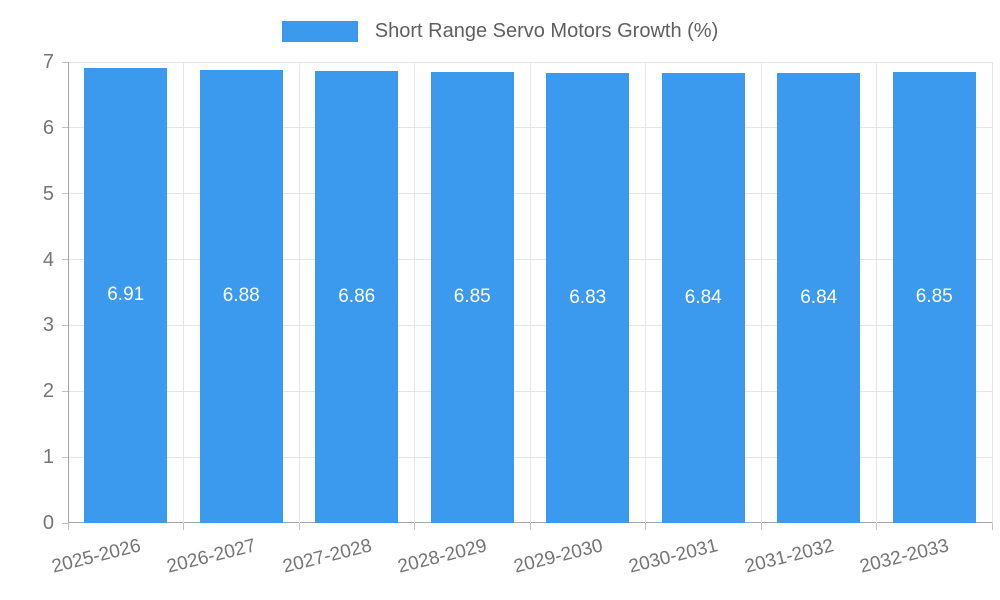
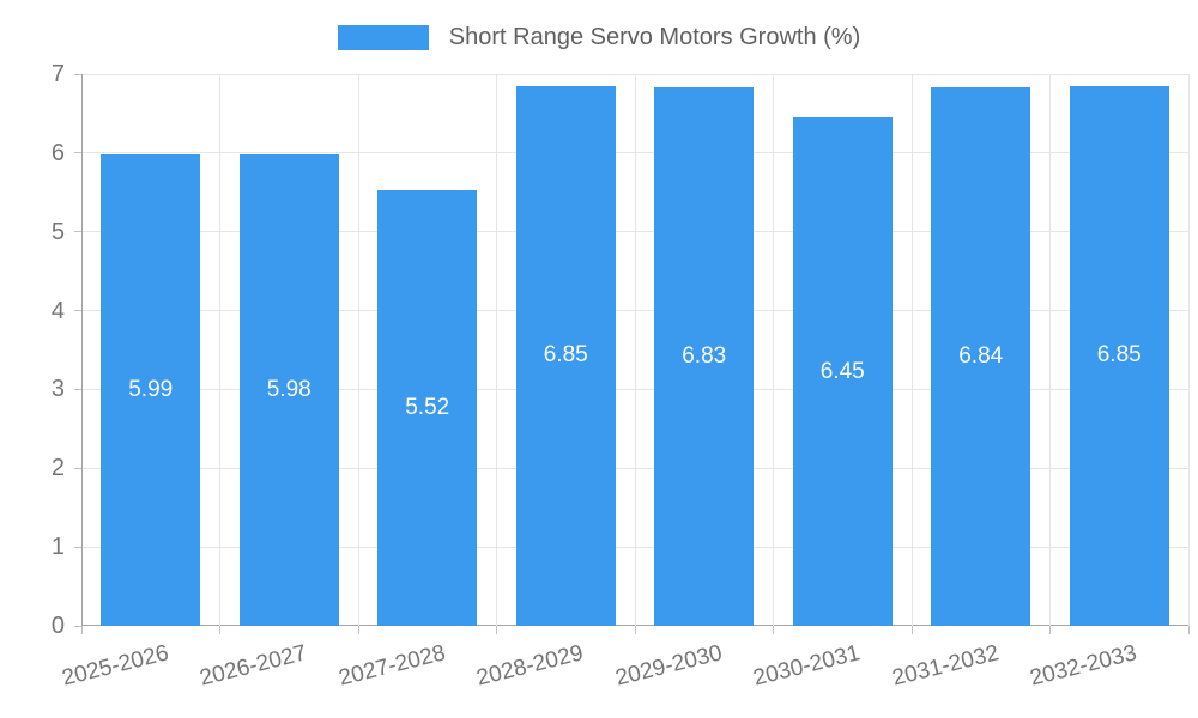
2025-2026: 6.91 -> 5.99
2026-2027: 6.88 -> 5.98
2027-2028: 6.86 -> 5.52
2030-2031: 6.84 -> 6.45
